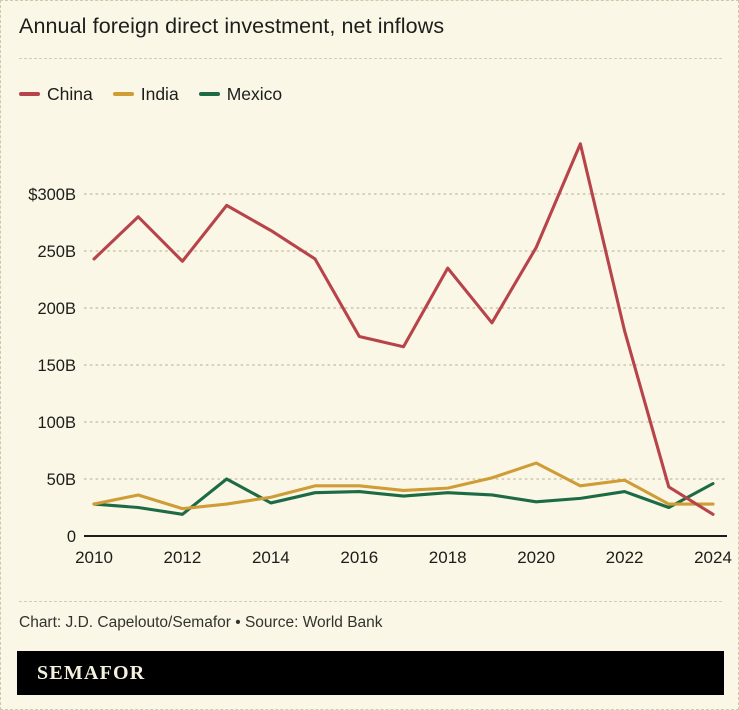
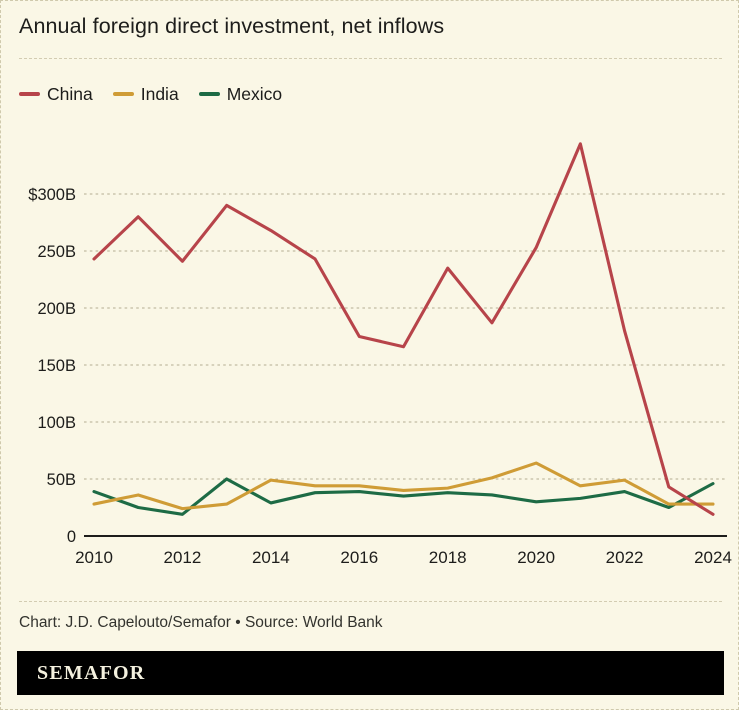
Mexico/2010: $28B -> $39B
India/2014: $34B -> $49B
